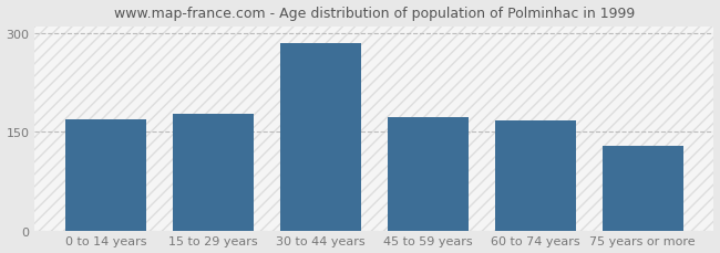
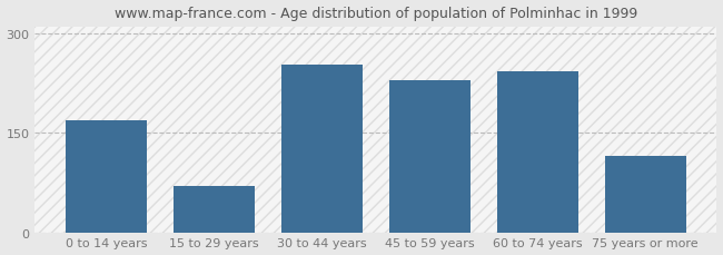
15 to 29 years: 178 -> 70
30 to 44 years: 285 -> 254
45 to 59 years: 172 -> 230
60 to 74 years: 168 -> 244
75 years or more: 128 -> 116
